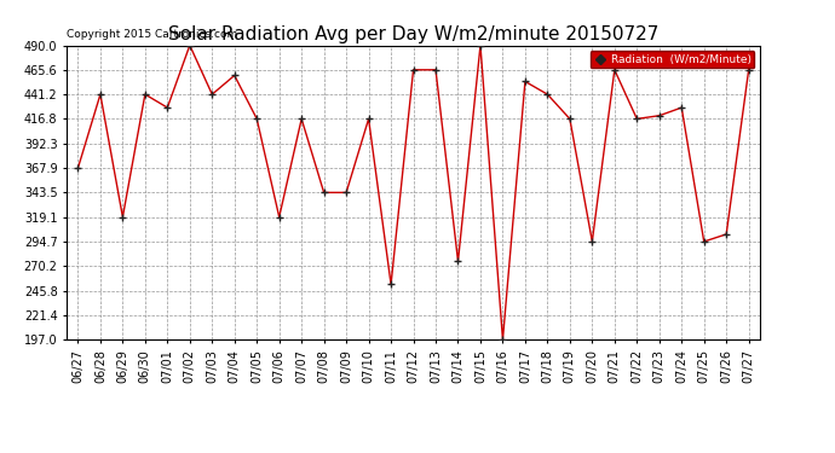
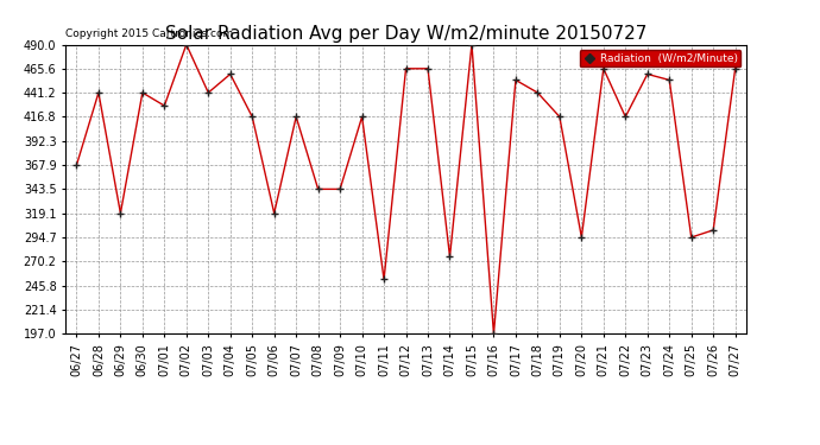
07/23: 420 -> 460
07/24: 428 -> 454
